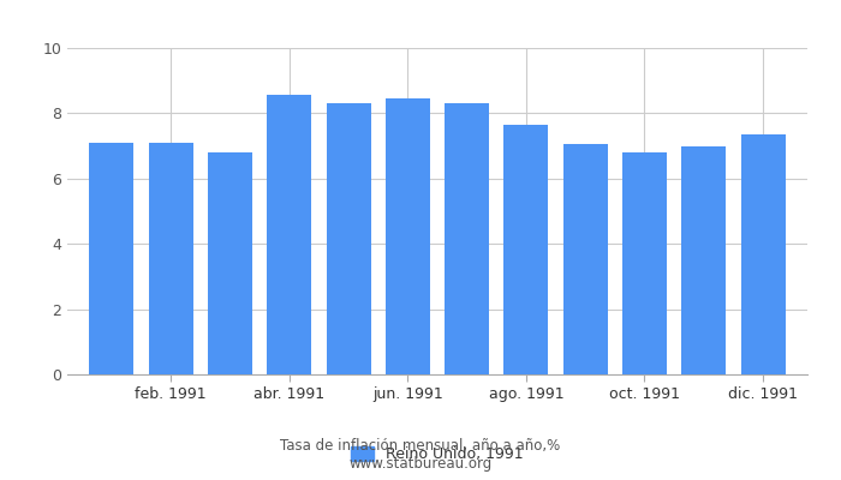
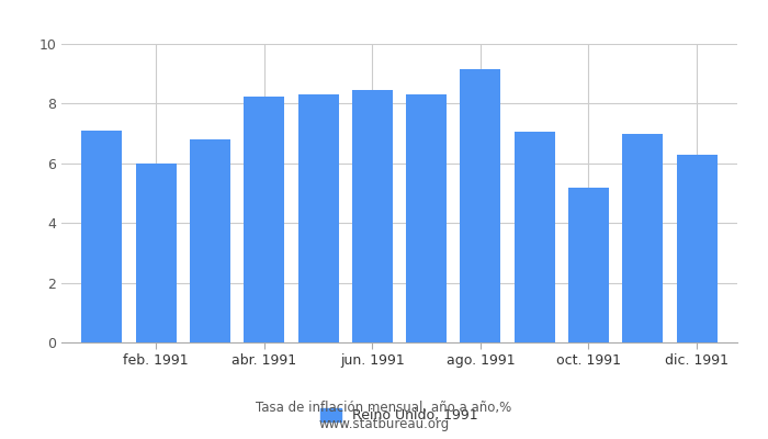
feb. 1991: 7.10 -> 6.00
abr. 1991: 8.55 -> 8.25
ago. 1991: 7.65 -> 9.15
oct. 1991: 6.80 -> 5.20
dic. 1991: 7.35 -> 6.30
